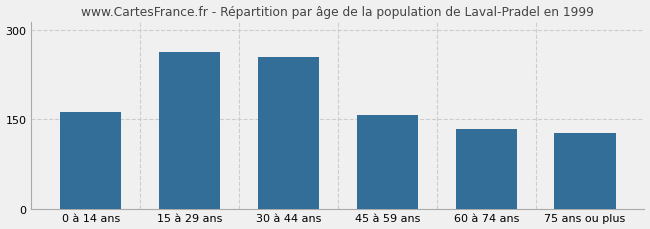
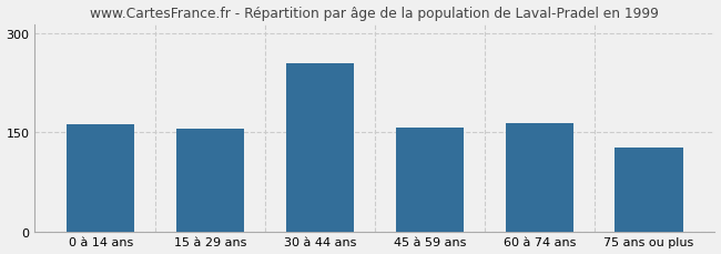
15 à 29 ans: 264 -> 156
60 à 74 ans: 134 -> 164
